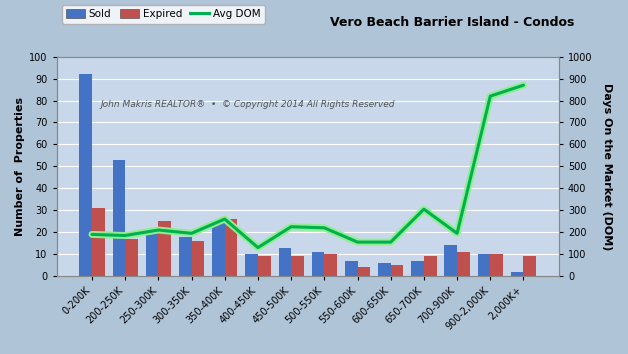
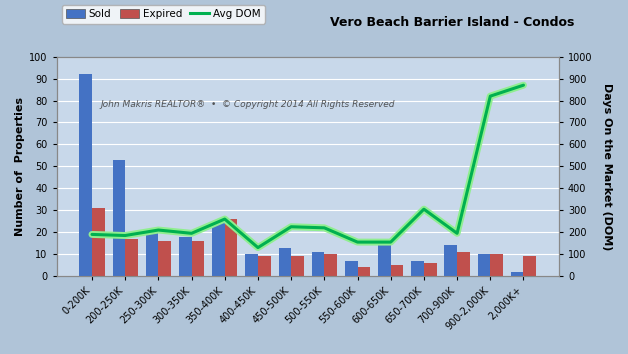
Expired/250-300K: 25 -> 16
Sold/600-650K: 6 -> 15
Expired/650-700K: 9 -> 6
